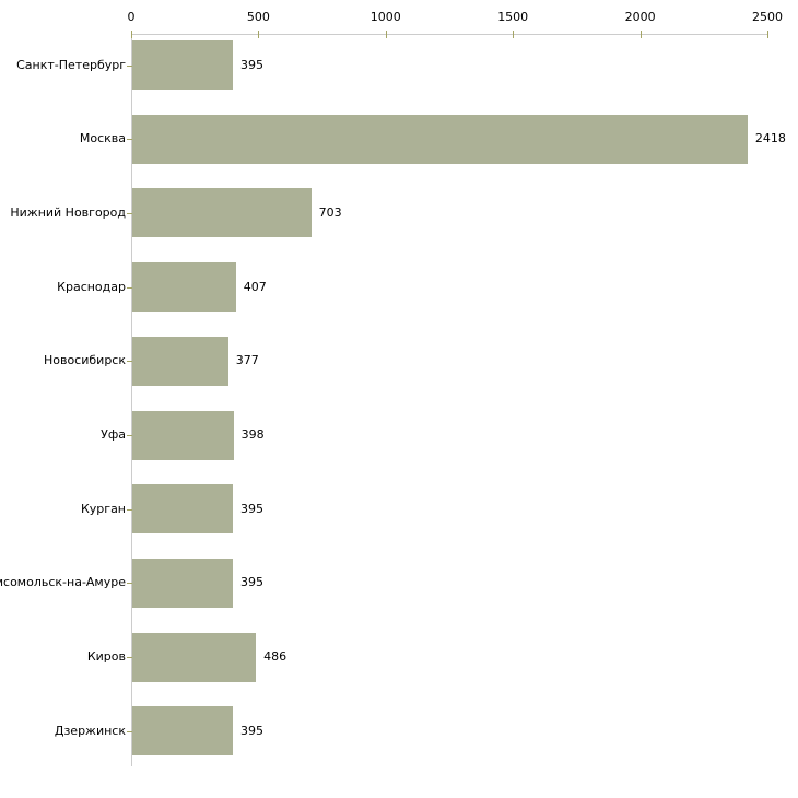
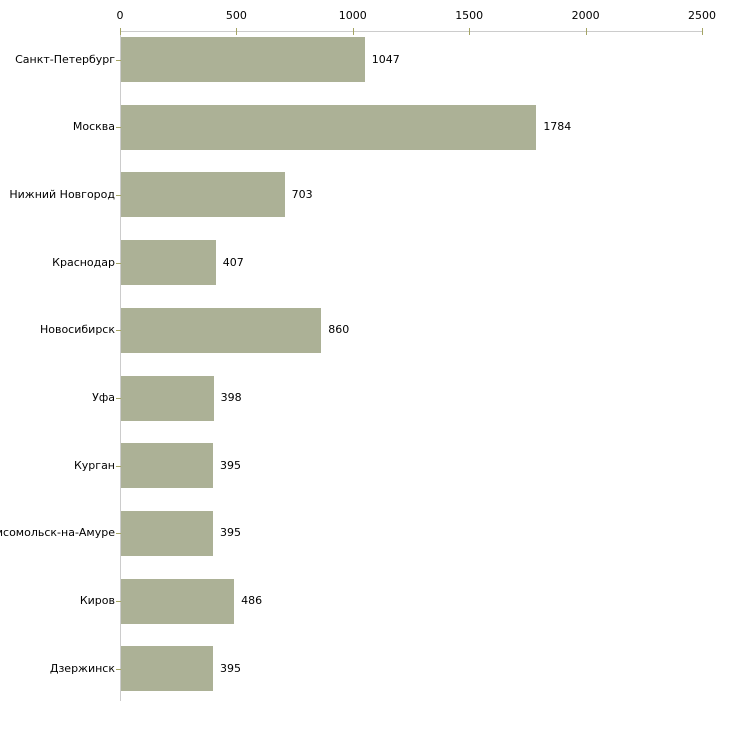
Санкт-Петербург: 395 -> 1047
Москва: 2418 -> 1784
Новосибирск: 377 -> 860
